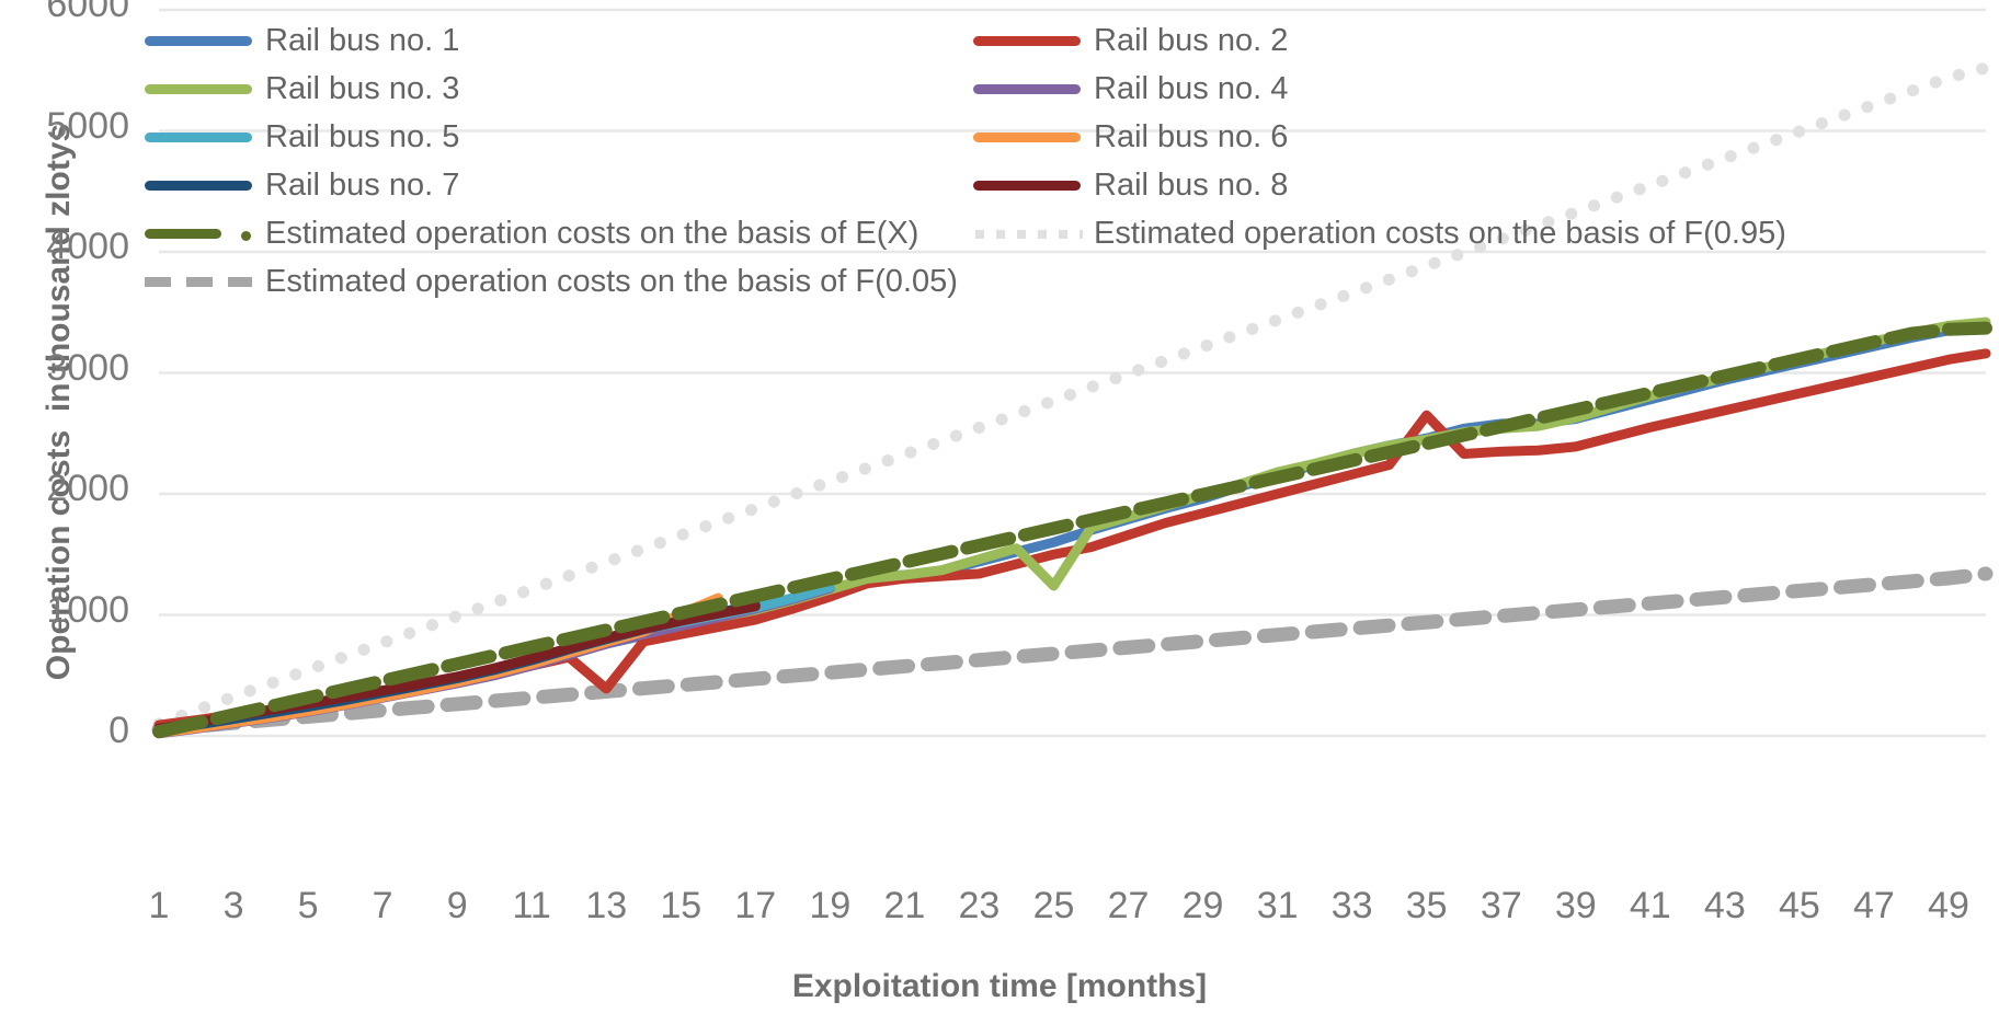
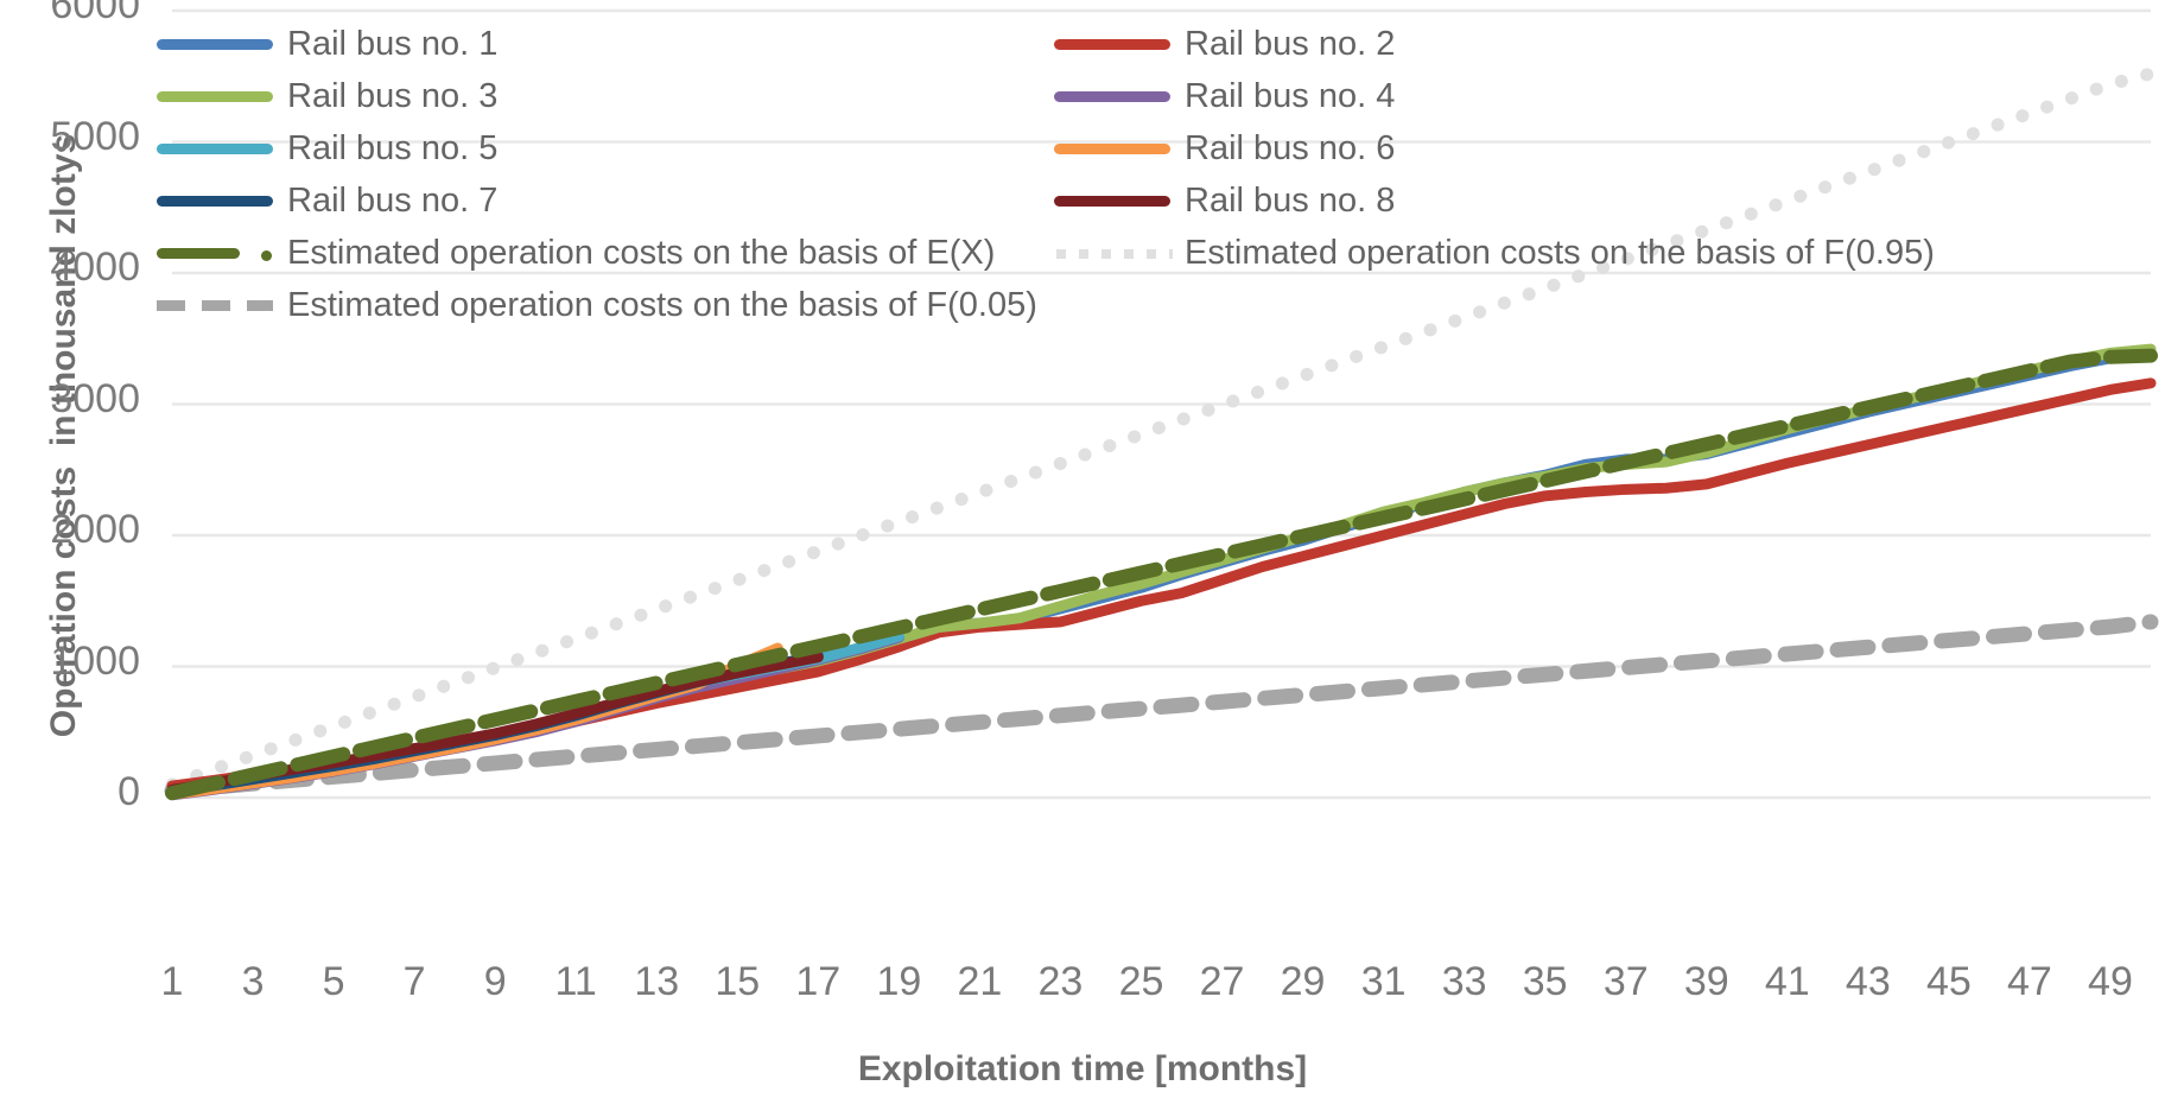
Rail bus no. 2/13: 390 -> 720
Rail bus no. 3/25: 1240 -> 1630
Rail bus no. 2/35: 2650 -> 2300
